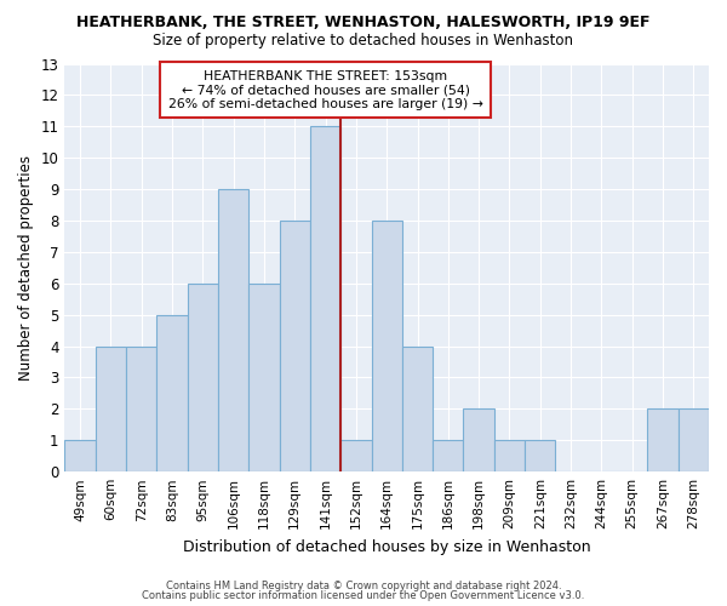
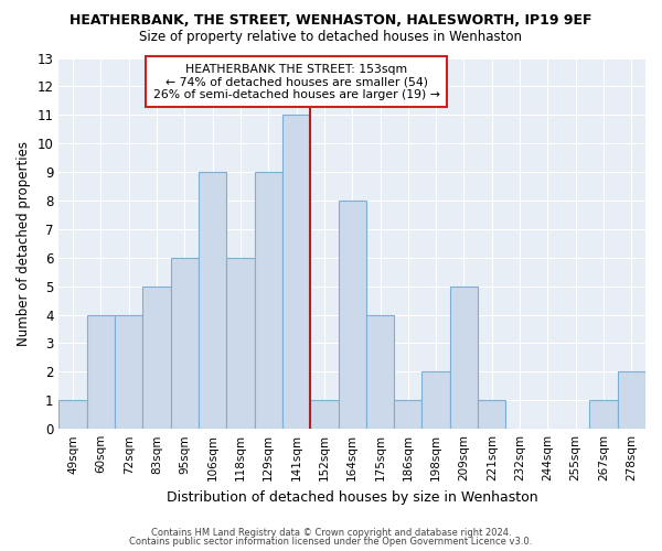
129sqm: 8 -> 9
209sqm: 1 -> 5
267sqm: 2 -> 1
